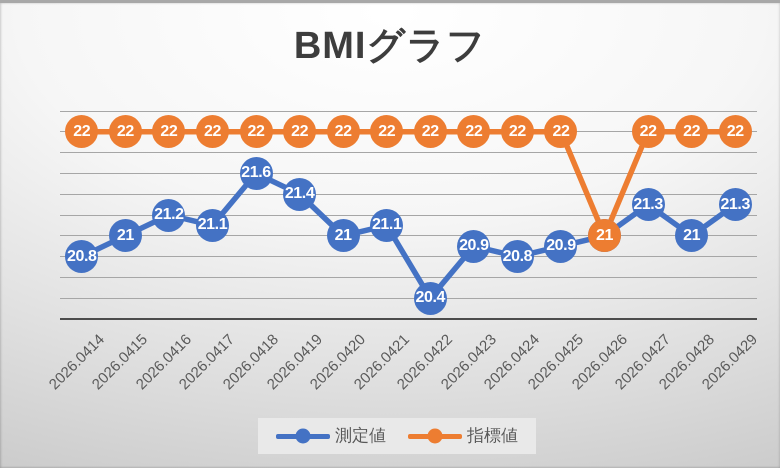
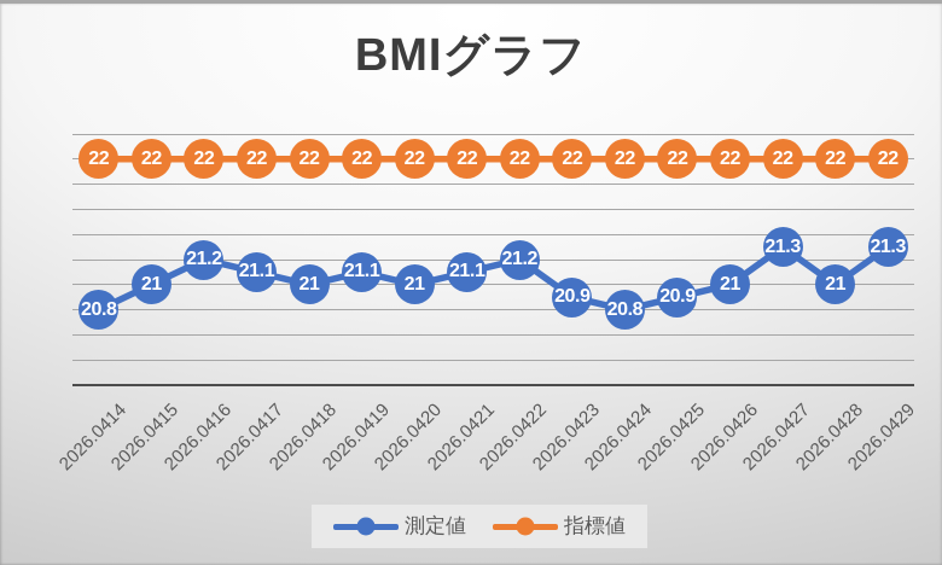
測定値/2026.0418: 21.6 -> 21
測定値/2026.0419: 21.4 -> 21.1
測定値/2026.0422: 20.4 -> 21.2
指標値/2026.0426: 21 -> 22
